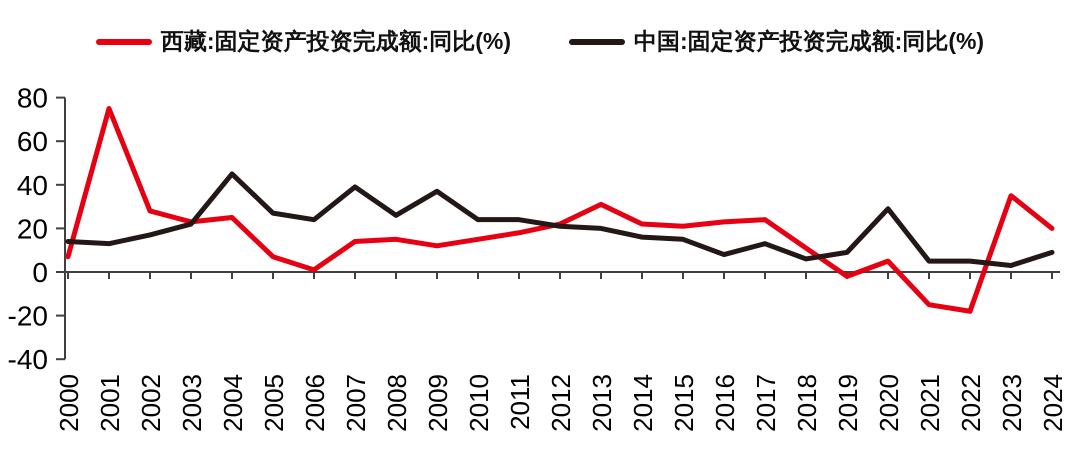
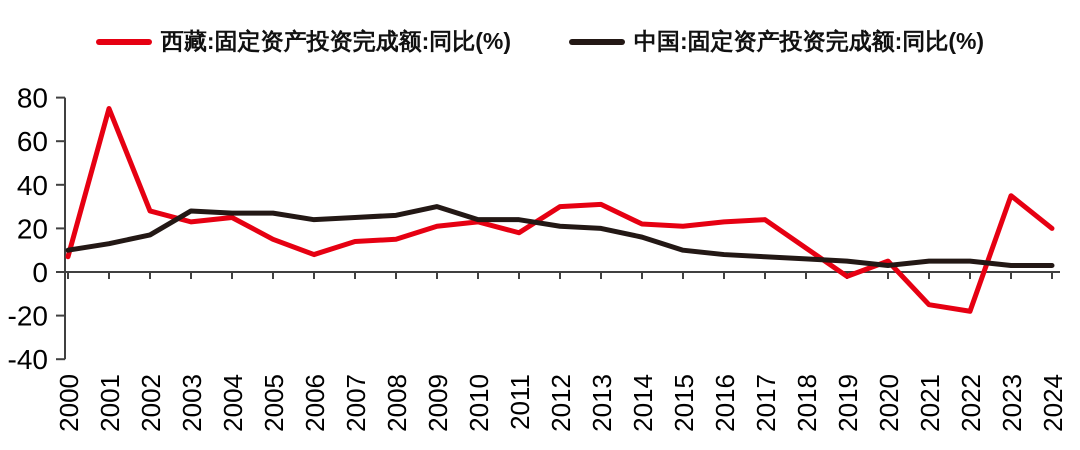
中国:固定资产投资完成额:同比(%)/2000: 14 -> 10
中国:固定资产投资完成额:同比(%)/2003: 22 -> 28
中国:固定资产投资完成额:同比(%)/2004: 45 -> 27
西藏:固定资产投资完成额:同比(%)/2005: 7 -> 15
西藏:固定资产投资完成额:同比(%)/2006: 1 -> 8
中国:固定资产投资完成额:同比(%)/2007: 39 -> 25
西藏:固定资产投资完成额:同比(%)/2009: 12 -> 21
中国:固定资产投资完成额:同比(%)/2009: 37 -> 30
西藏:固定资产投资完成额:同比(%)/2010: 15 -> 23
西藏:固定资产投资完成额:同比(%)/2012: 22 -> 30
中国:固定资产投资完成额:同比(%)/2015: 15 -> 10
中国:固定资产投资完成额:同比(%)/2017: 13 -> 7
中国:固定资产投资完成额:同比(%)/2019: 9 -> 5
中国:固定资产投资完成额:同比(%)/2020: 29 -> 3
中国:固定资产投资完成额:同比(%)/2024: 9 -> 3
